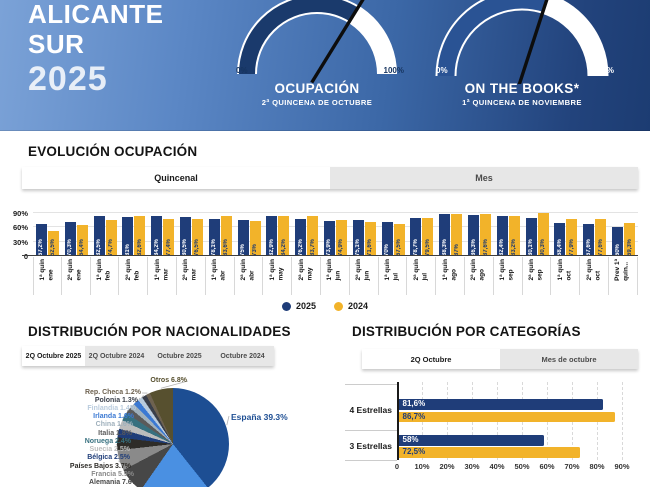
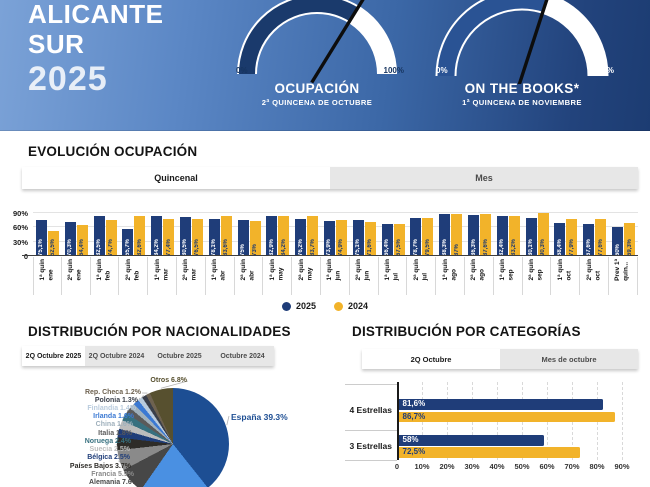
EVOLUCIÓN OCUPACIÓN/2025/1ª quin ene: 67,2% -> 75,1%
EVOLUCIÓN OCUPACIÓN/2025/2ª quin feb: 81% -> 55,7%
EVOLUCIÓN OCUPACIÓN/2025/1ª quin jul: 70% -> 66,4%
